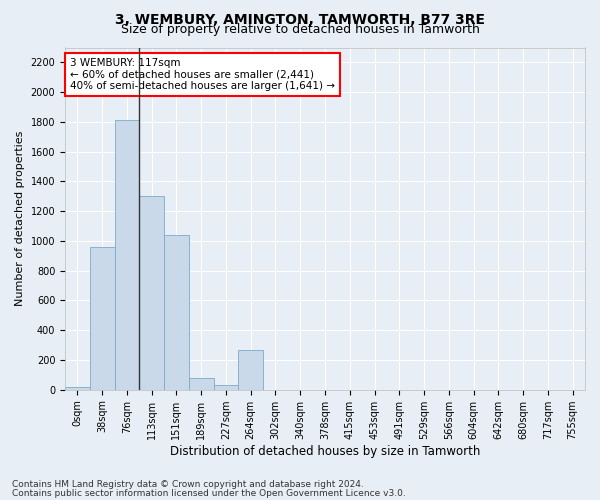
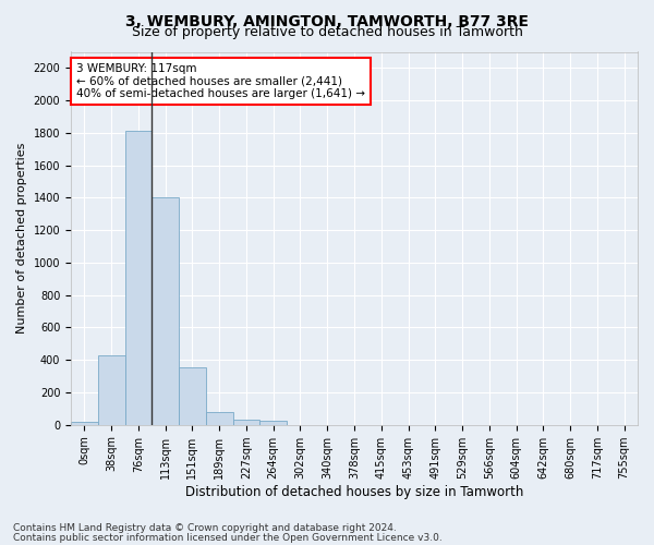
38sqm: 960 -> 420
113sqm: 1300 -> 1400
151sqm: 1040 -> 360
264sqm: 270 -> 20
